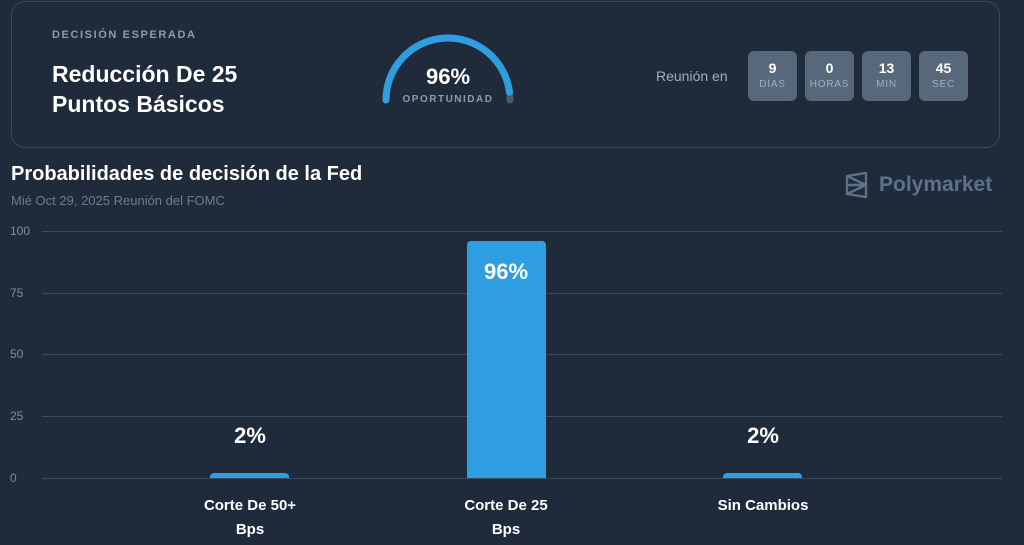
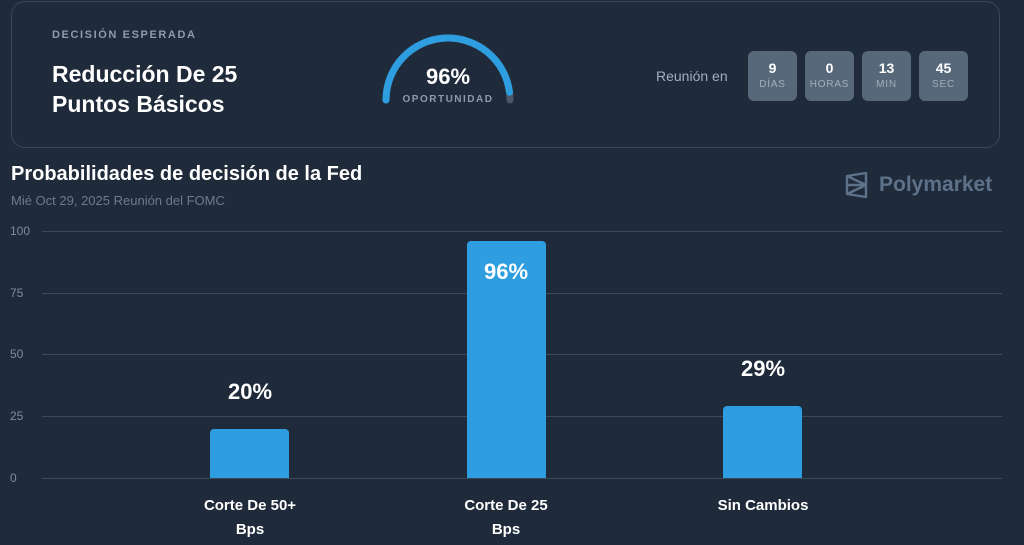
Corte De 50+ Bps: 2% -> 20%
Sin Cambios: 2% -> 29%
